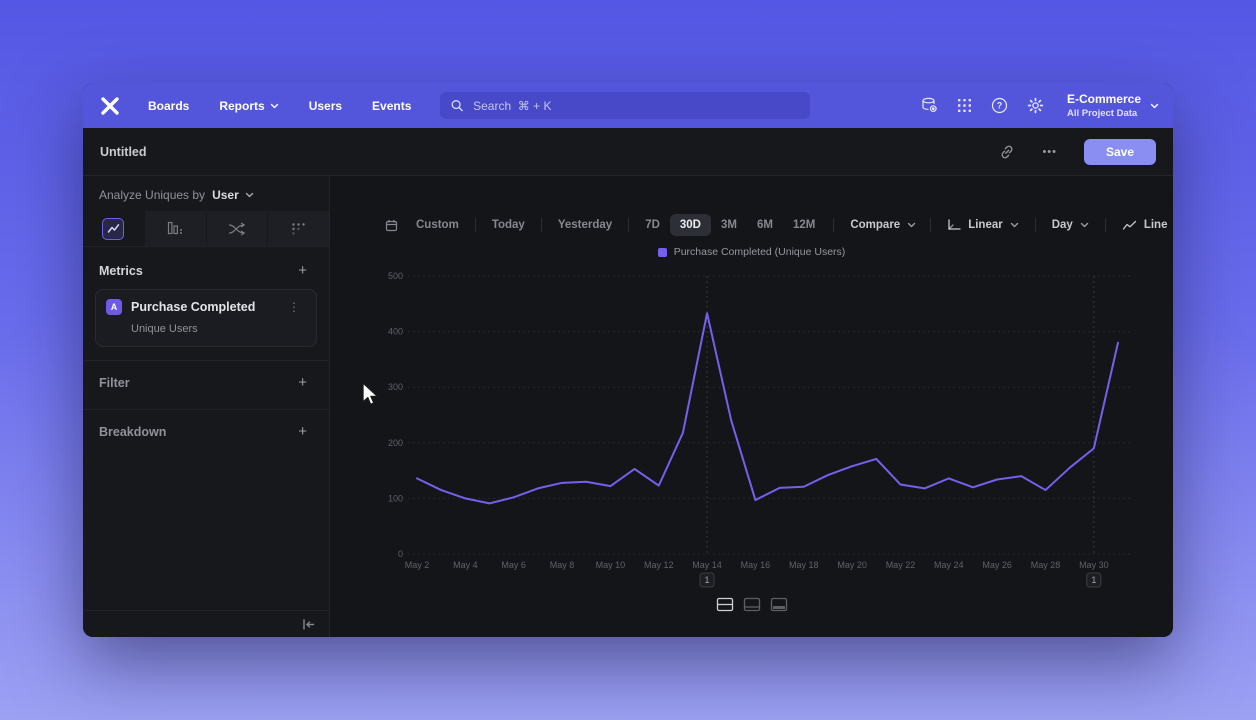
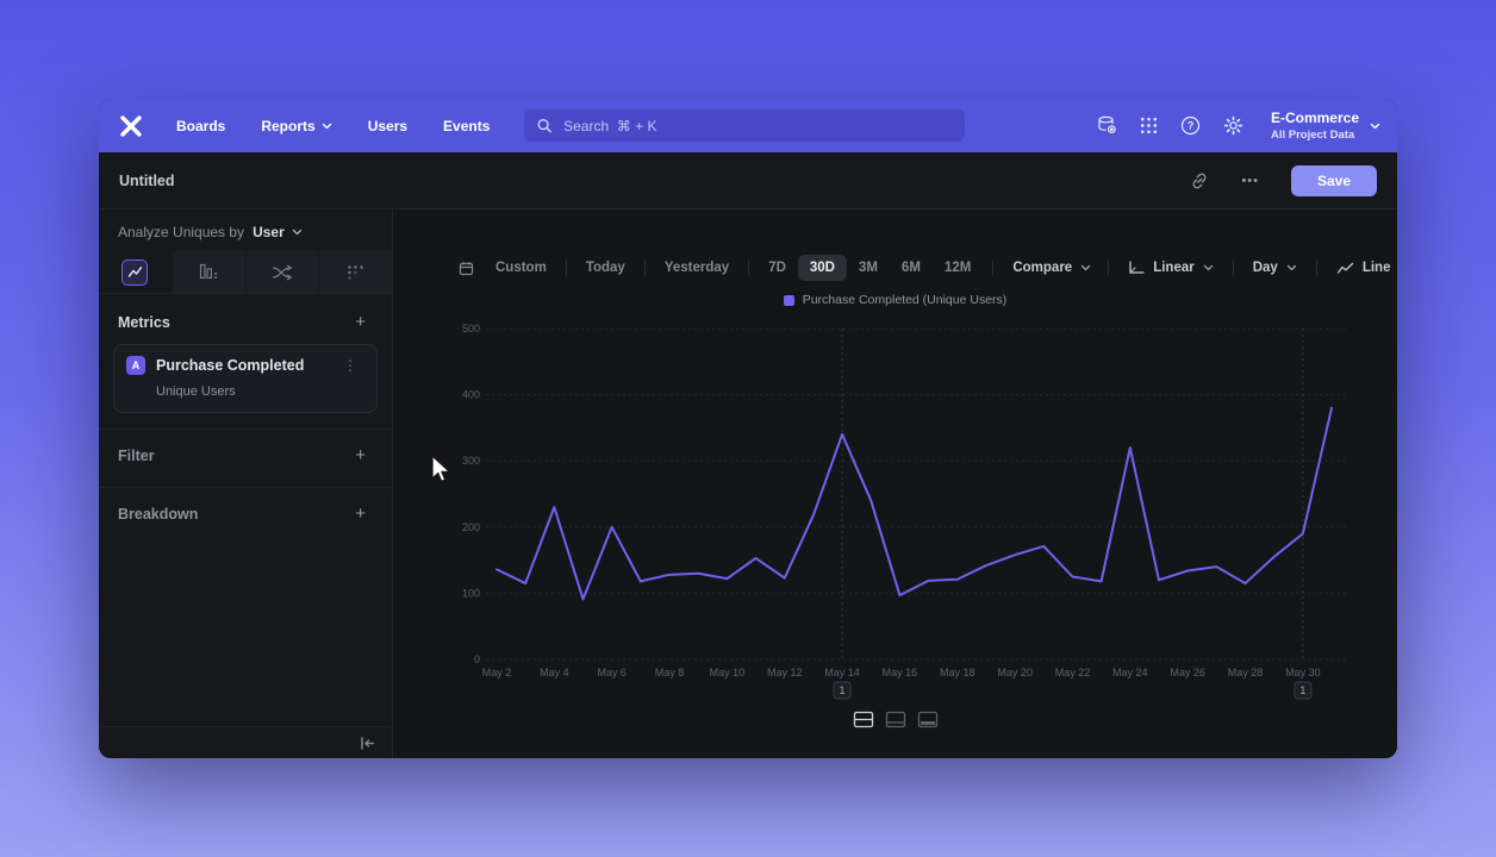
May 4: 100 -> 230
May 6: 100 -> 200
May 14: 430 -> 340
May 24: 140 -> 320
